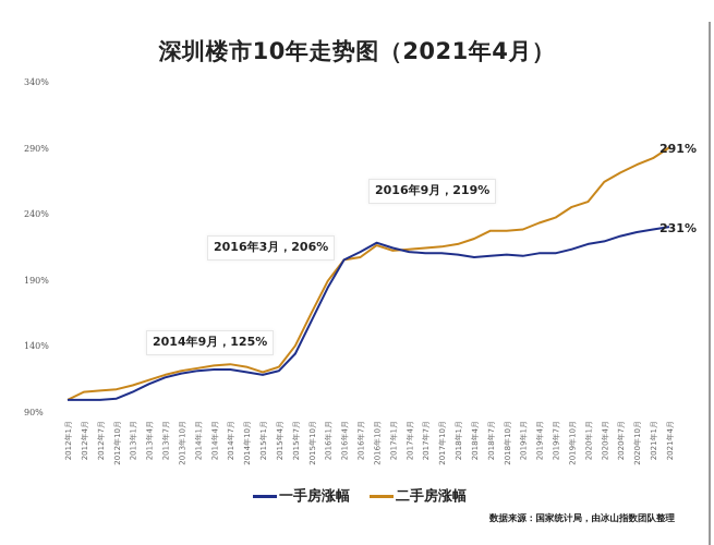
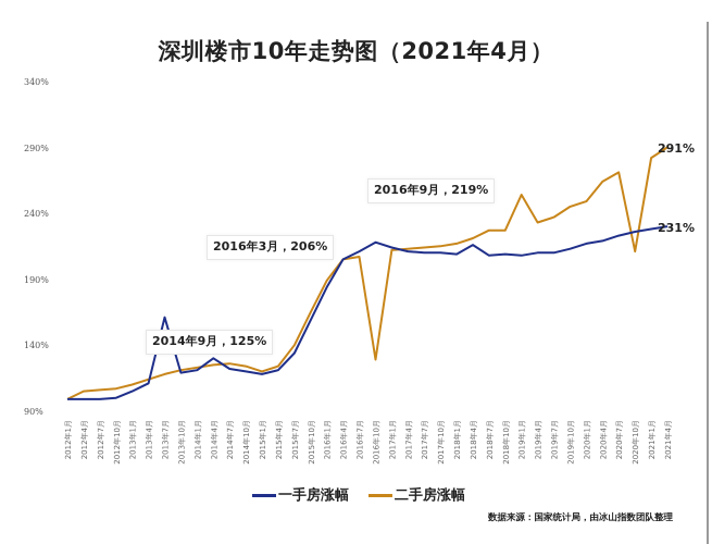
一手房涨幅/2013年7月: 117% -> 162%
一手房涨幅/2014年4月: 123% -> 131%
二手房涨幅/2016年10月: 217% -> 130%
一手房涨幅/2018年4月: 208% -> 217%
二手房涨幅/2019年1月: 229% -> 255%
二手房涨幅/2020年10月: 278% -> 212%
